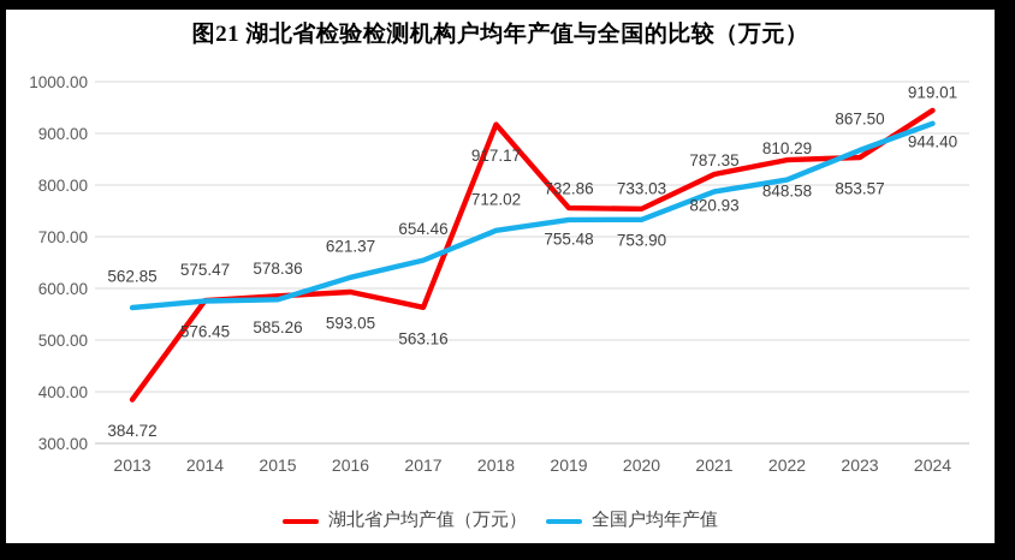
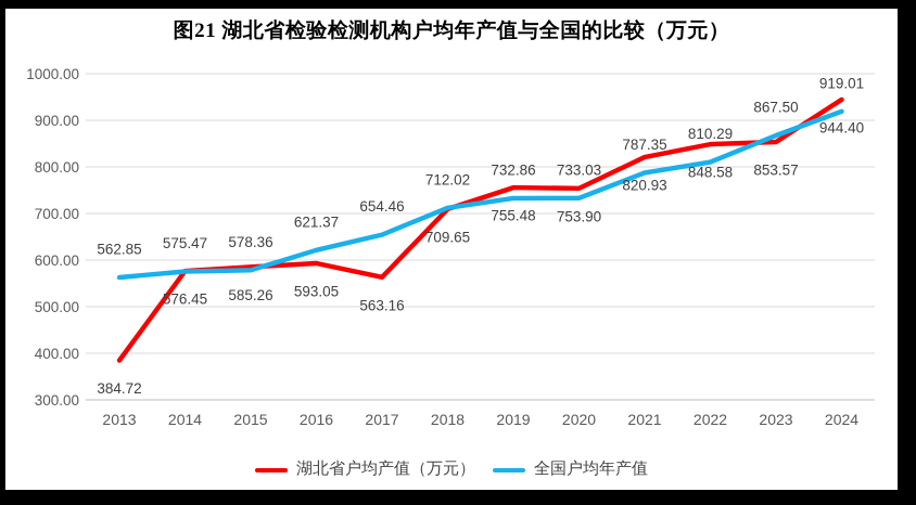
湖北省户均产值（万元）/2018: 917.17 -> 709.65
